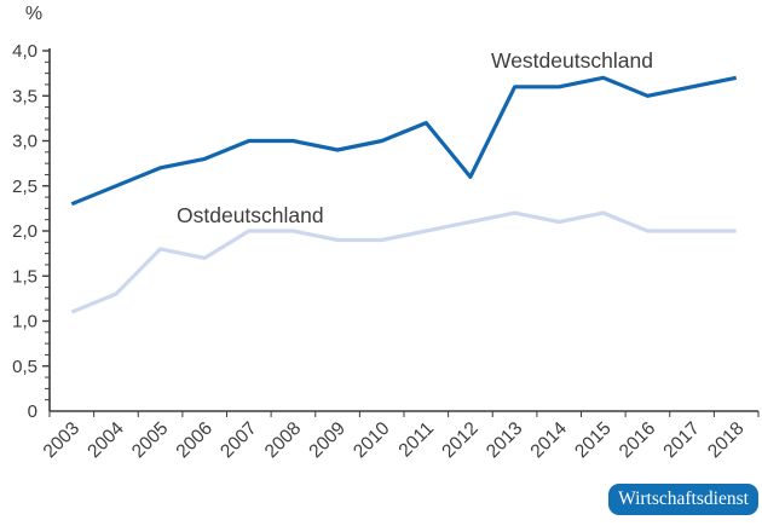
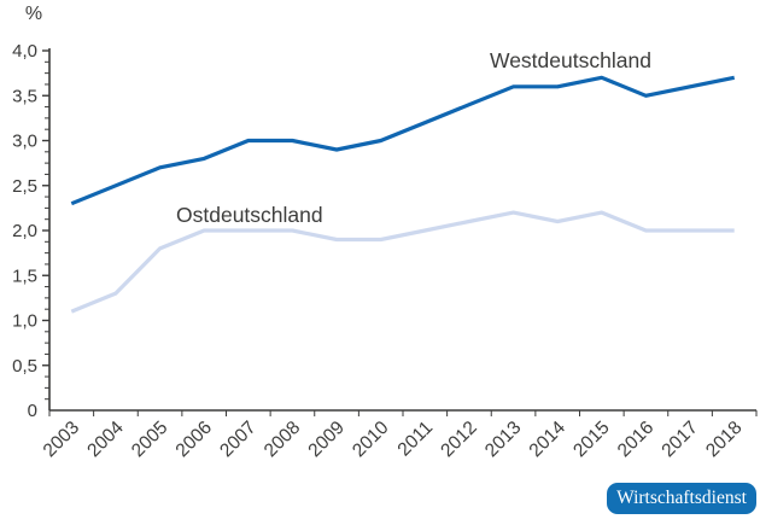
Ostdeutschland/2006: 1,7 -> 2,0
Westdeutschland/2012: 2,6 -> 3,4
